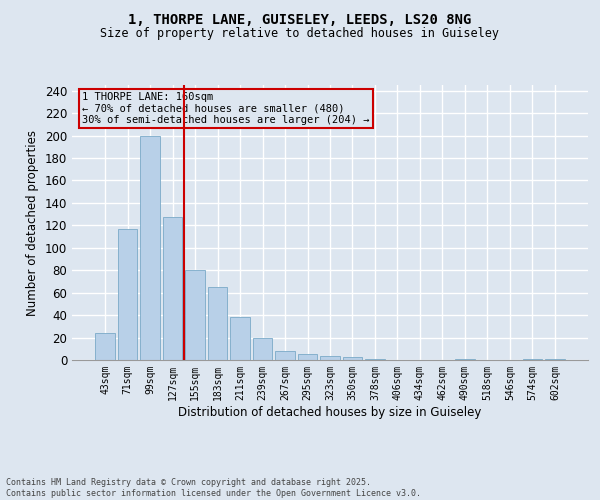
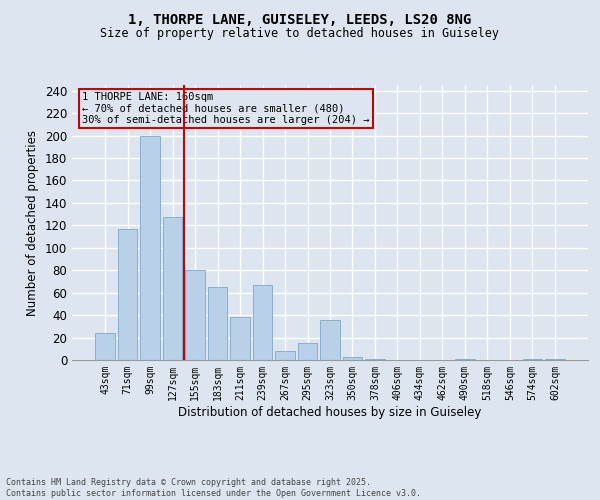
239sqm: 20 -> 67
295sqm: 5 -> 15
323sqm: 4 -> 36
